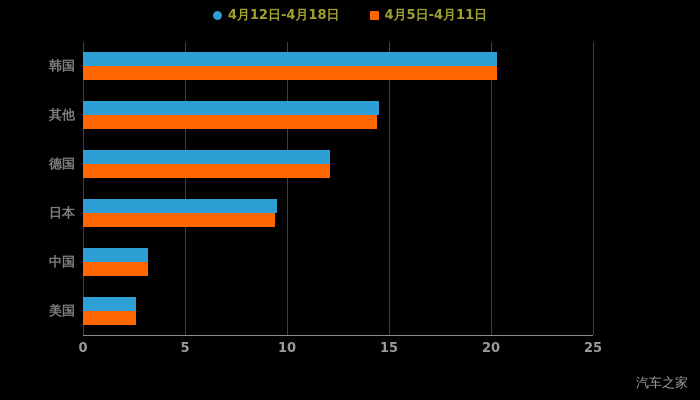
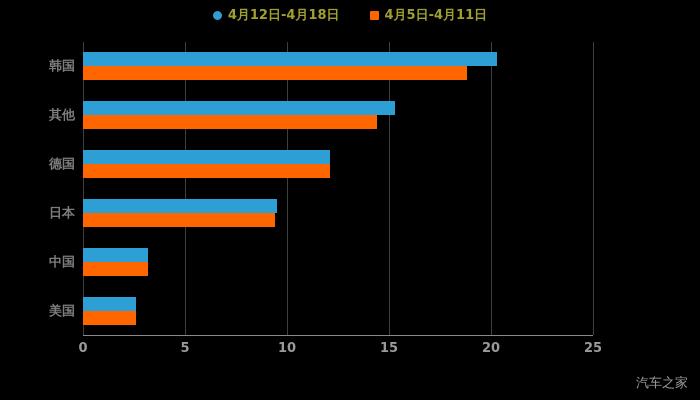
4月5日-4月11日/韩国: 20.3 -> 18.8
4月12日-4月18日/其他: 14.5 -> 15.3
